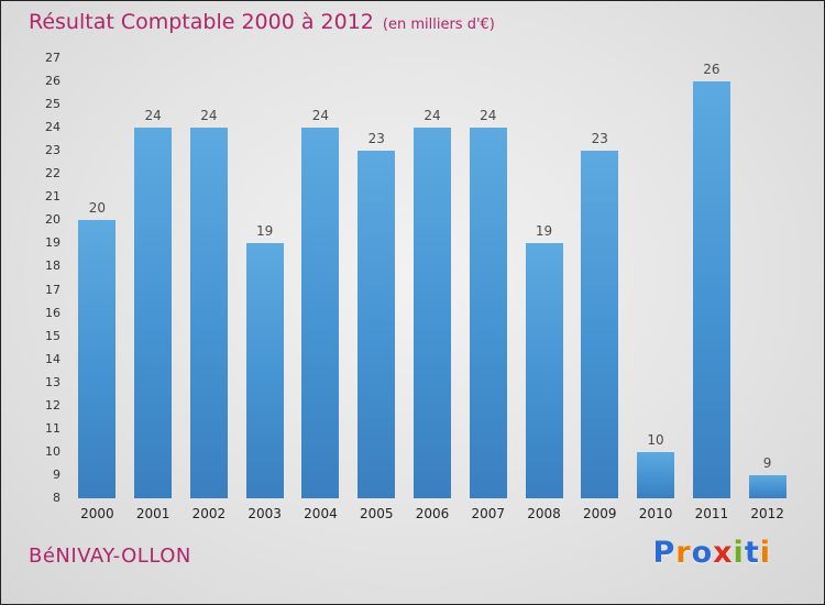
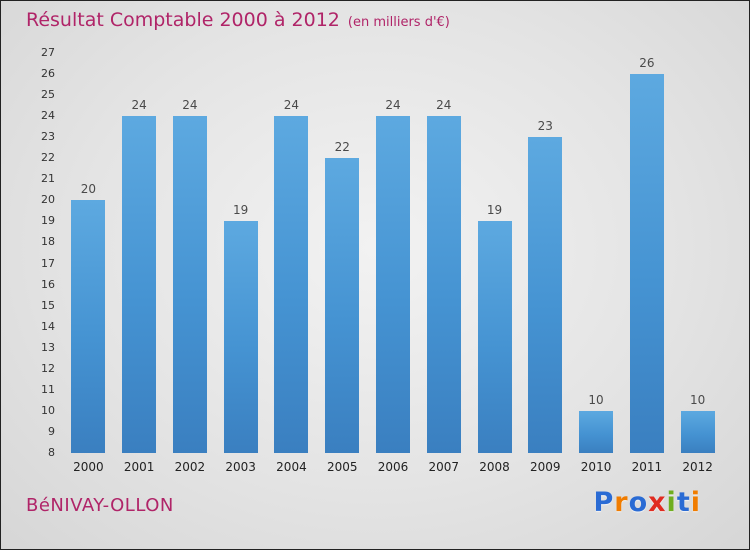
2005: 23 -> 22
2012: 9 -> 10
